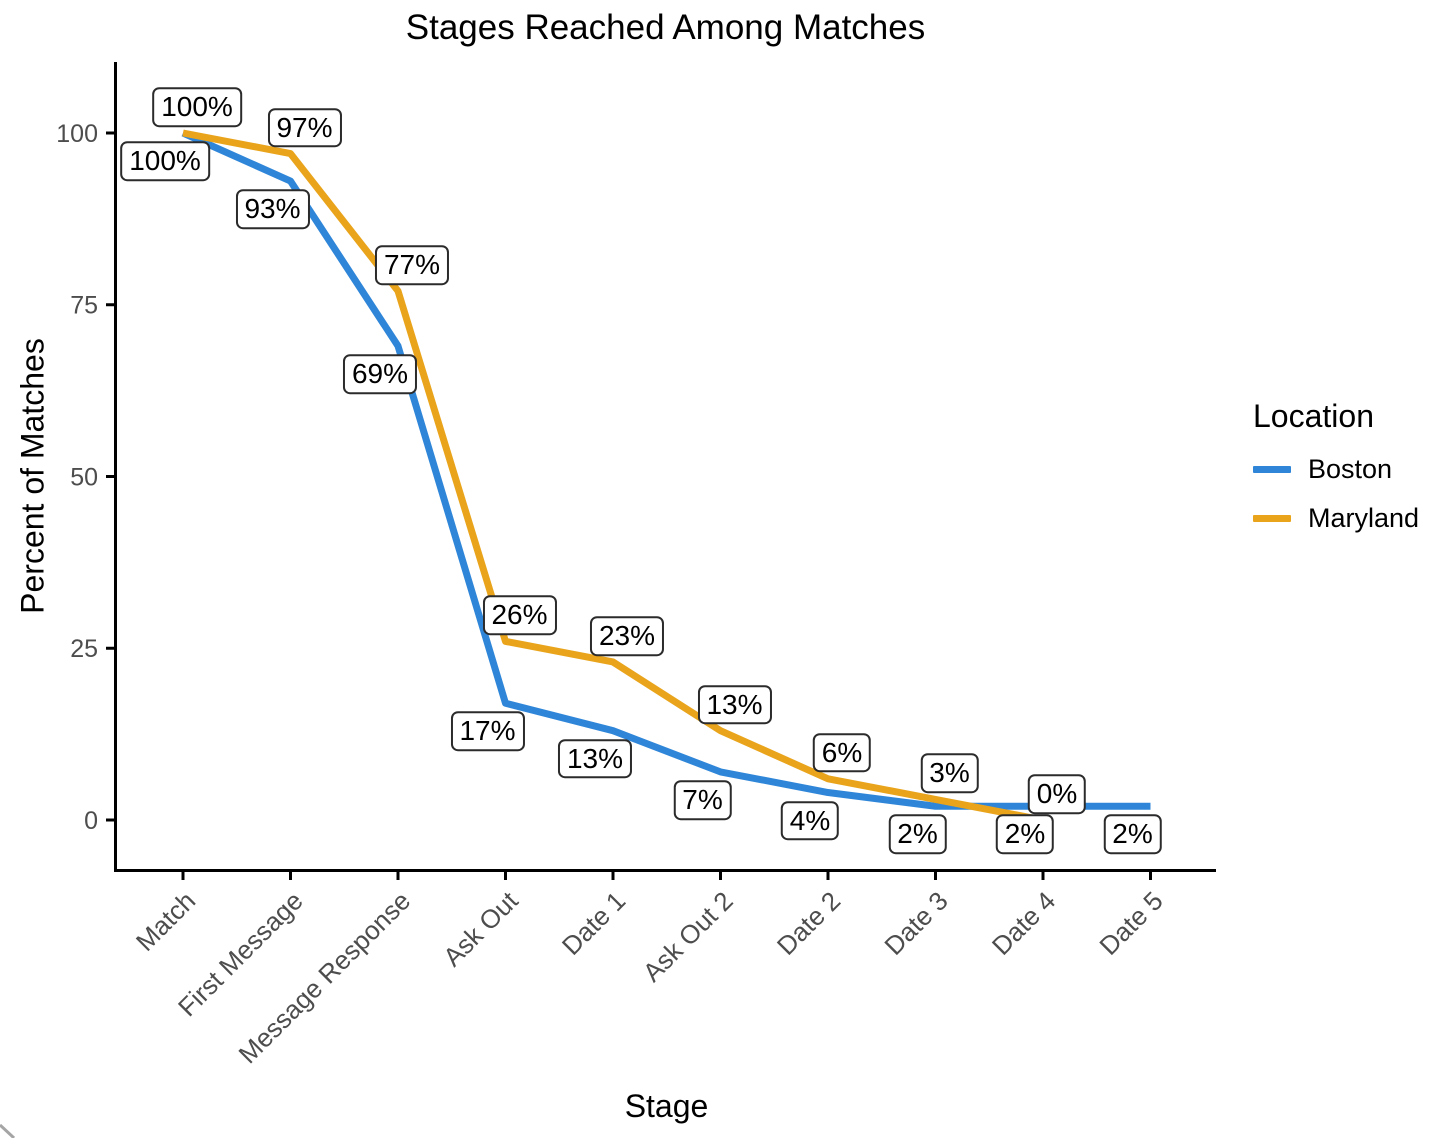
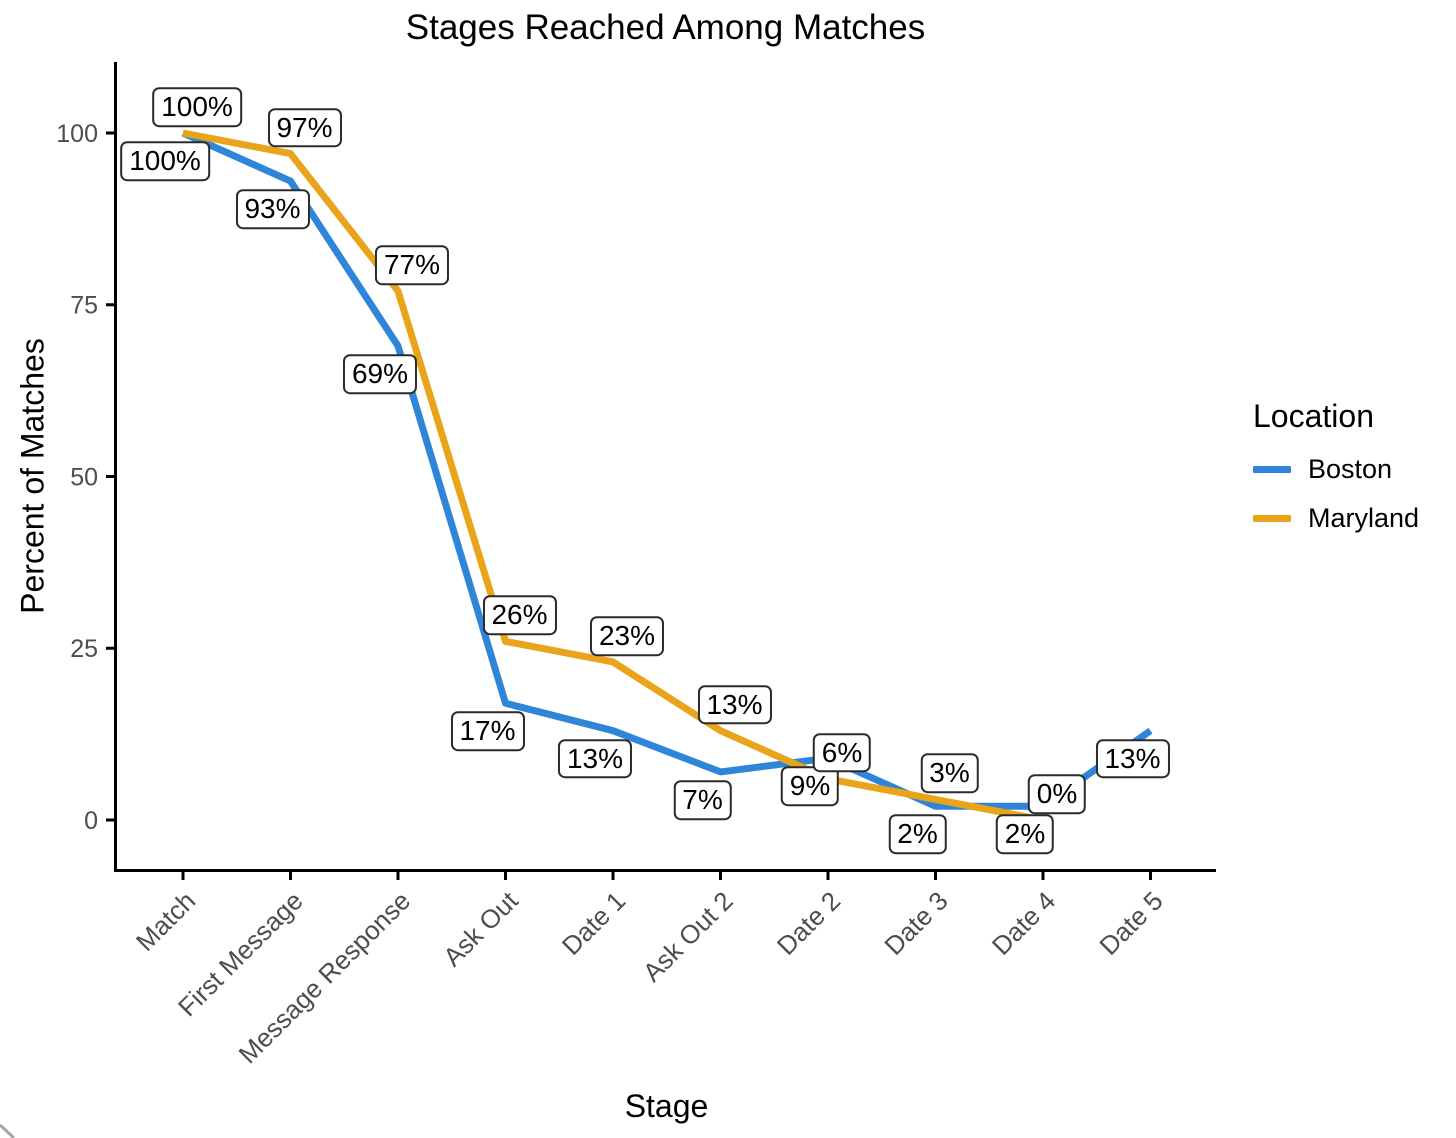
Boston/Date 2: 4% -> 9%
Boston/Date 5: 2% -> 13%
